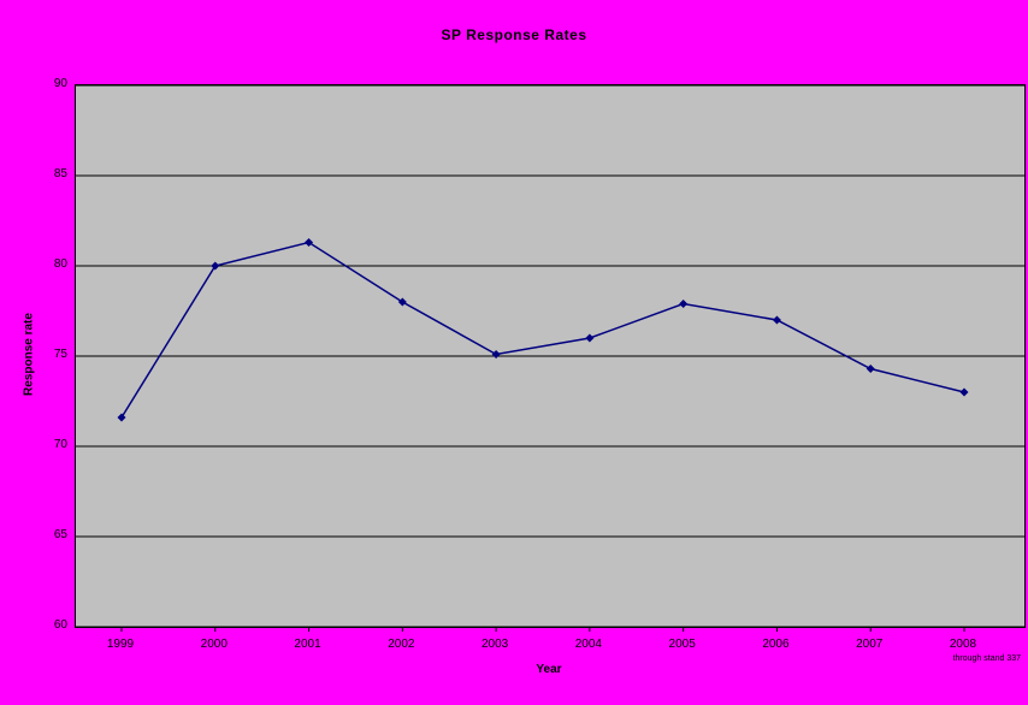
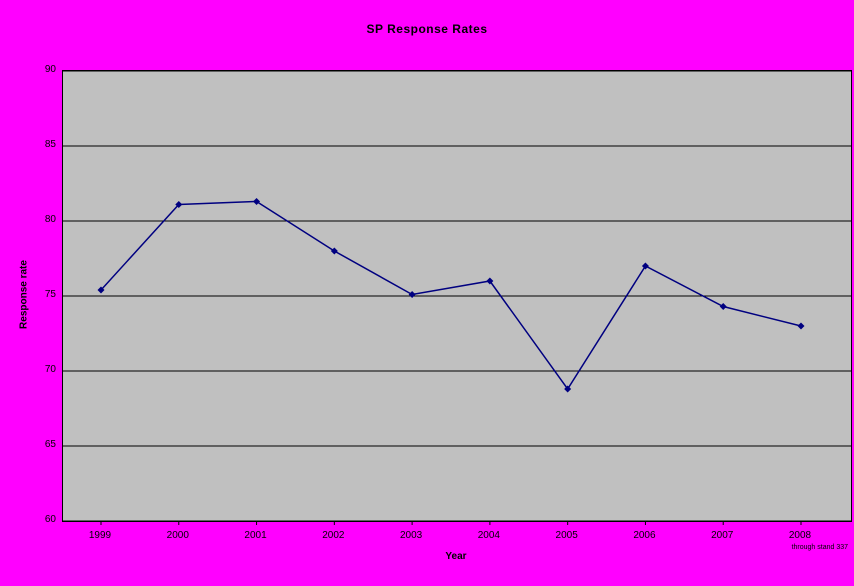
1999: 71.6 -> 75.4
2000: 80.0 -> 81.1
2005: 77.9 -> 68.8
